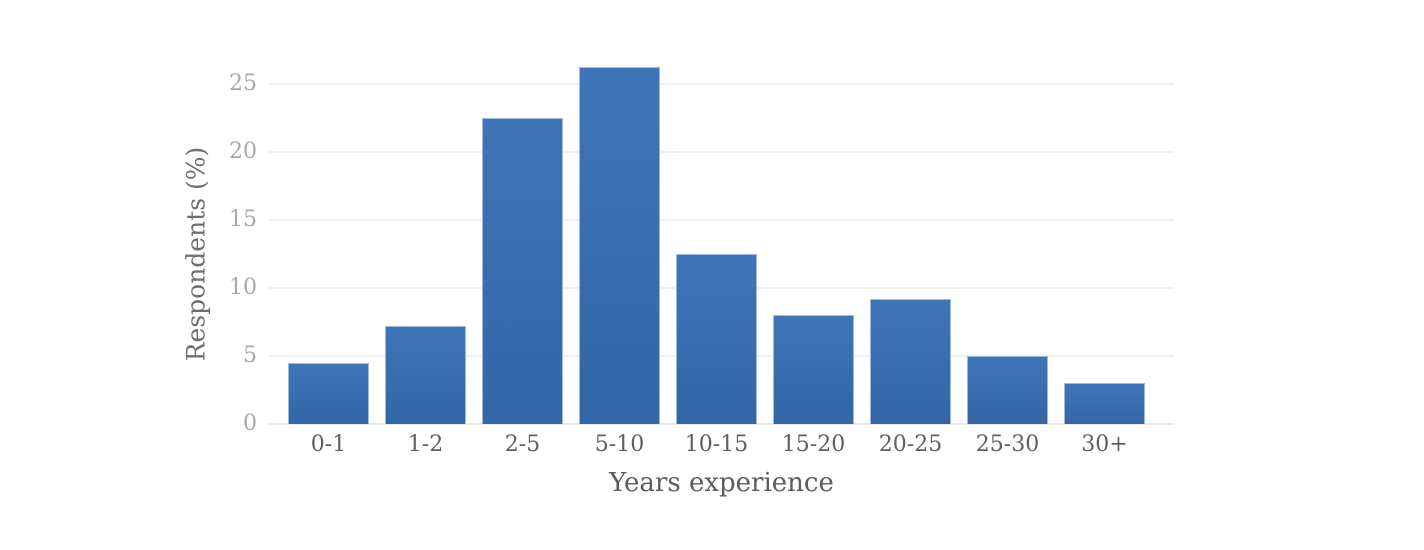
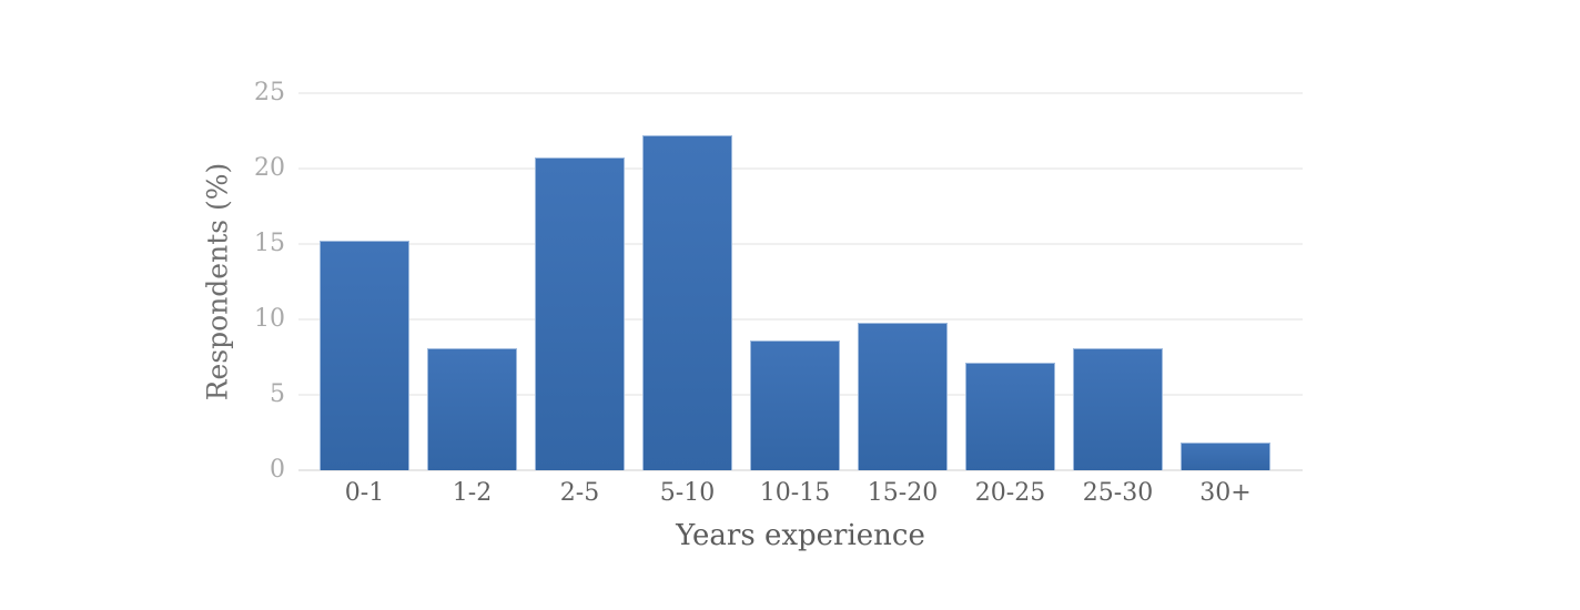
0-1: 4.5 -> 15.2
1-2: 7.2 -> 8.1
2-5: 22.5 -> 20.7
5-10: 26.2 -> 22.2
10-15: 12.5 -> 8.6
15-20: 8.0 -> 9.8
20-25: 9.2 -> 7.1
25-30: 5.0 -> 8.1
30+: 3.0 -> 1.8
